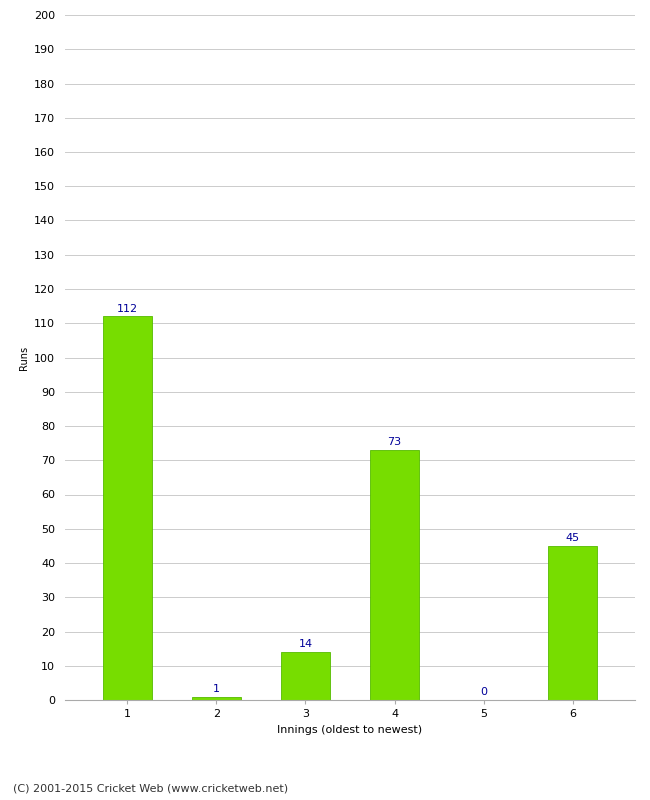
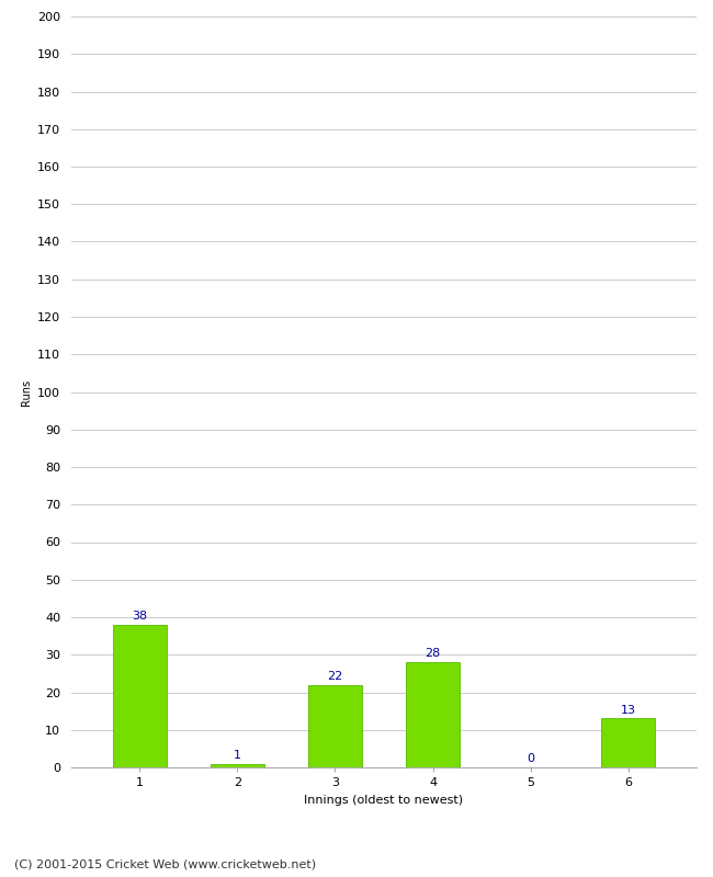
1: 112 -> 38
3: 14 -> 22
4: 73 -> 28
6: 45 -> 13
